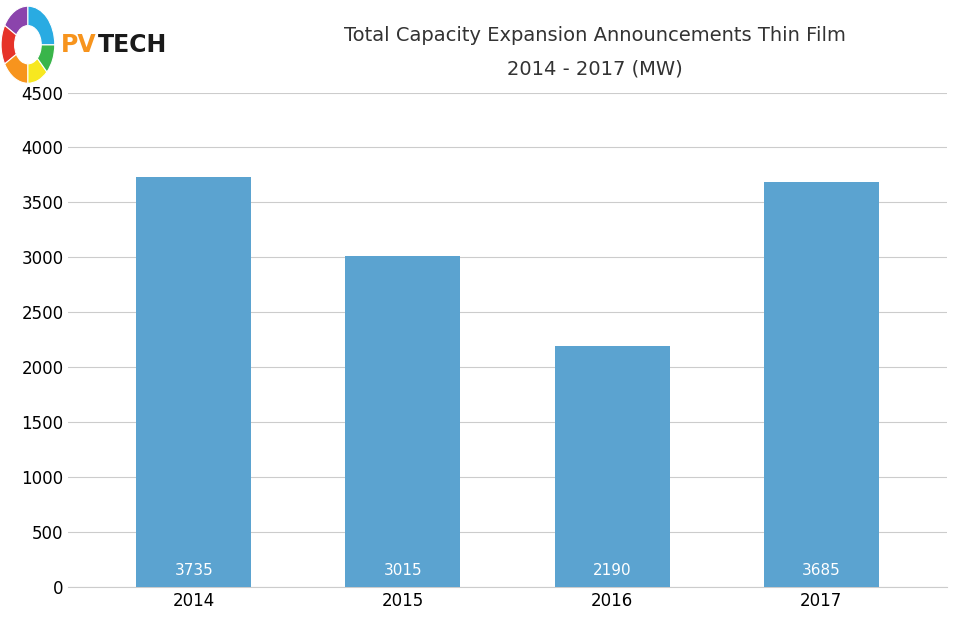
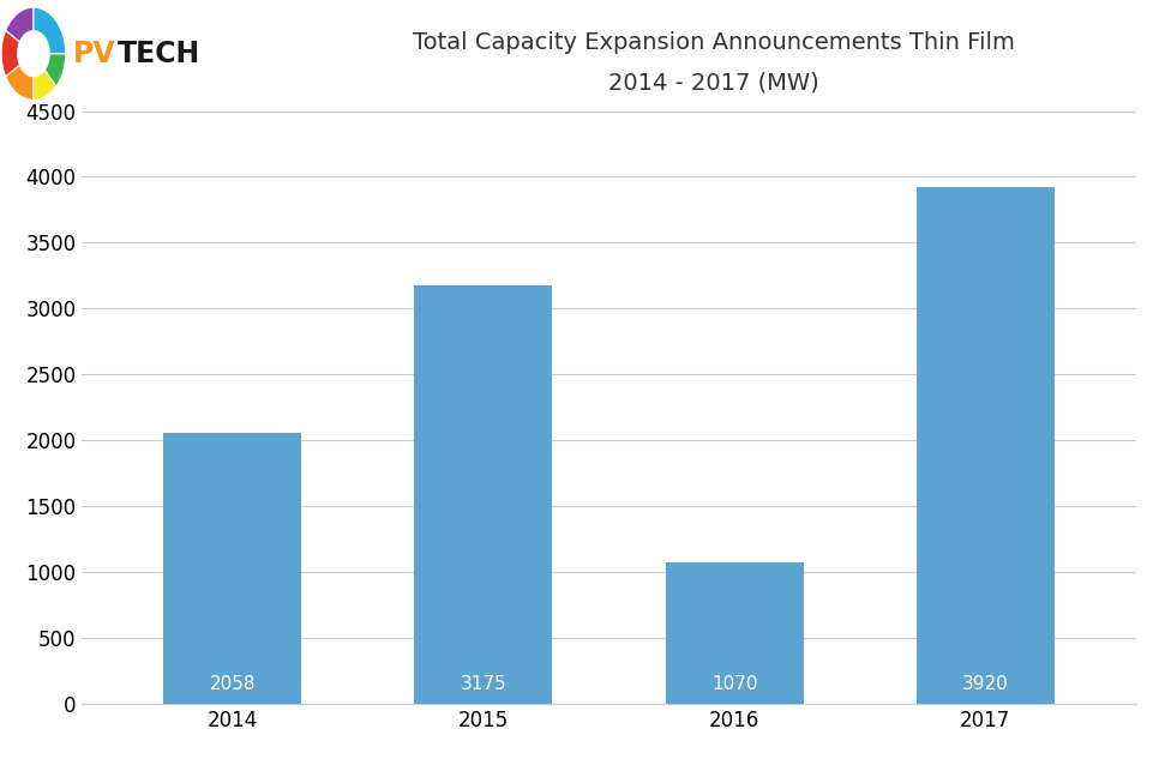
2014: 3735 -> 2058
2015: 3015 -> 3175
2016: 2190 -> 1070
2017: 3685 -> 3920
